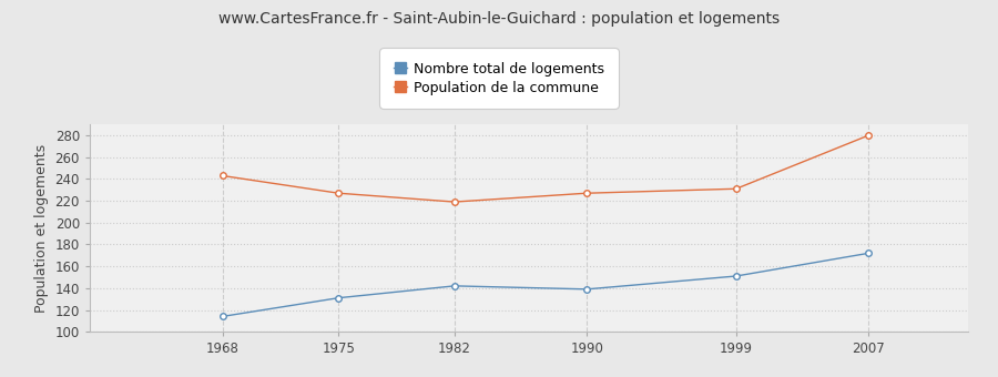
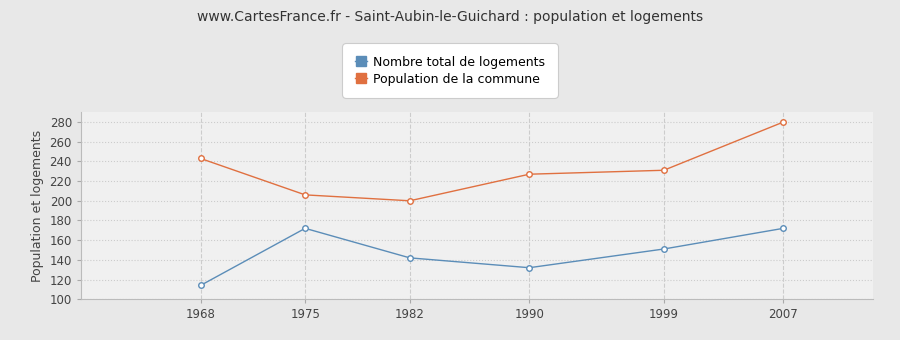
Nombre total de logements/1975: 131 -> 172
Population de la commune/1975: 227 -> 206
Population de la commune/1982: 219 -> 200
Nombre total de logements/1990: 139 -> 132
